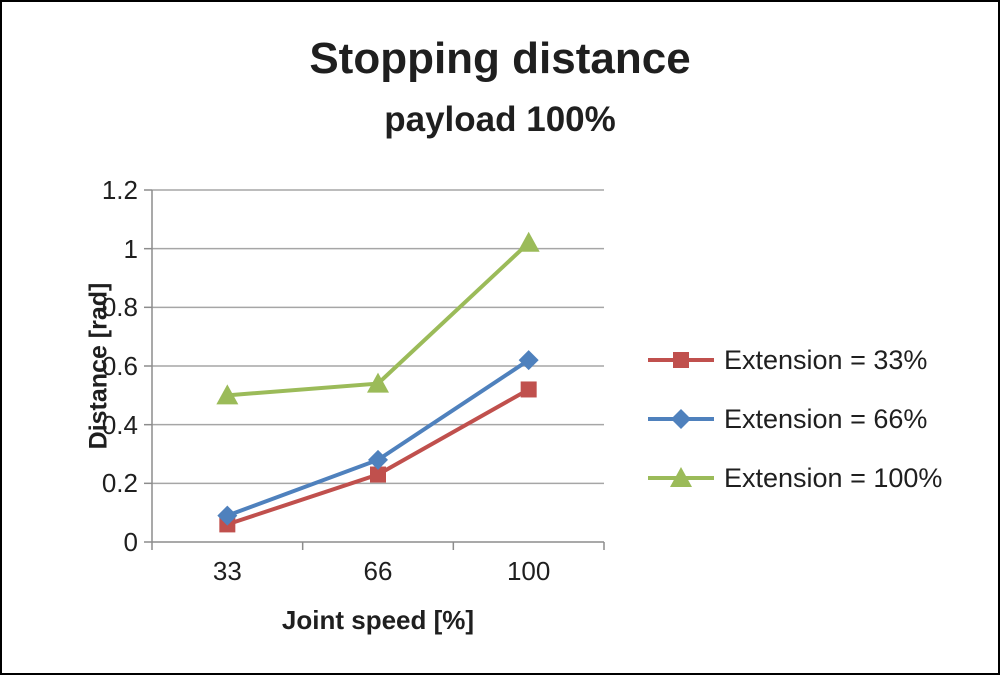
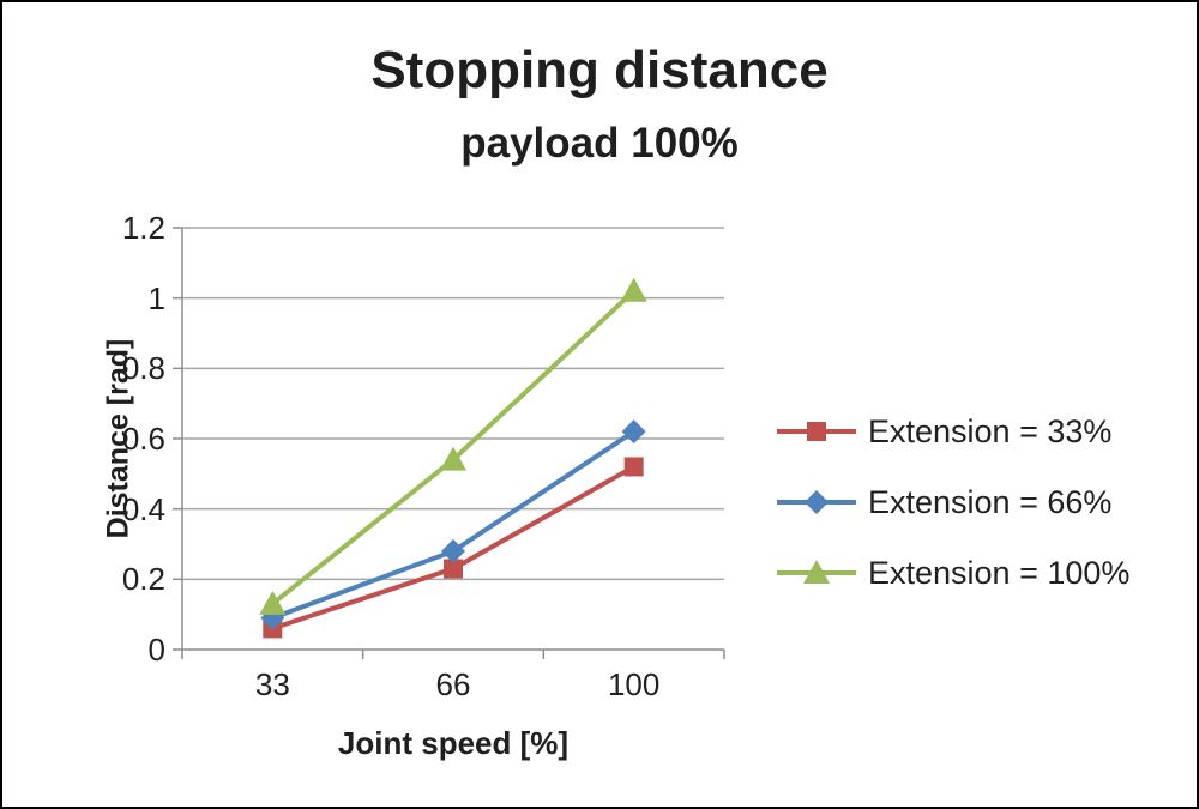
Extension = 100%/33: 0.50 -> 0.13
